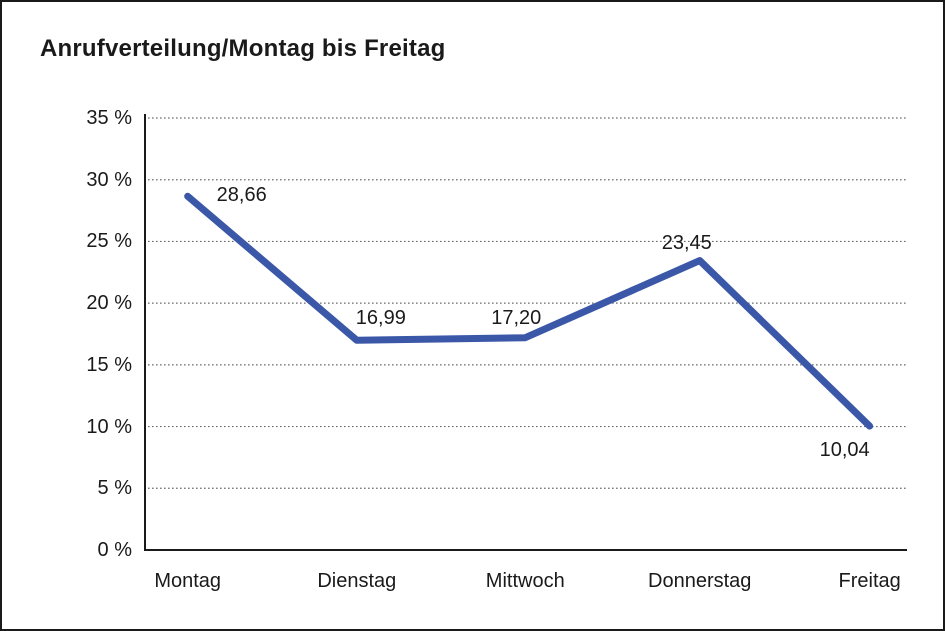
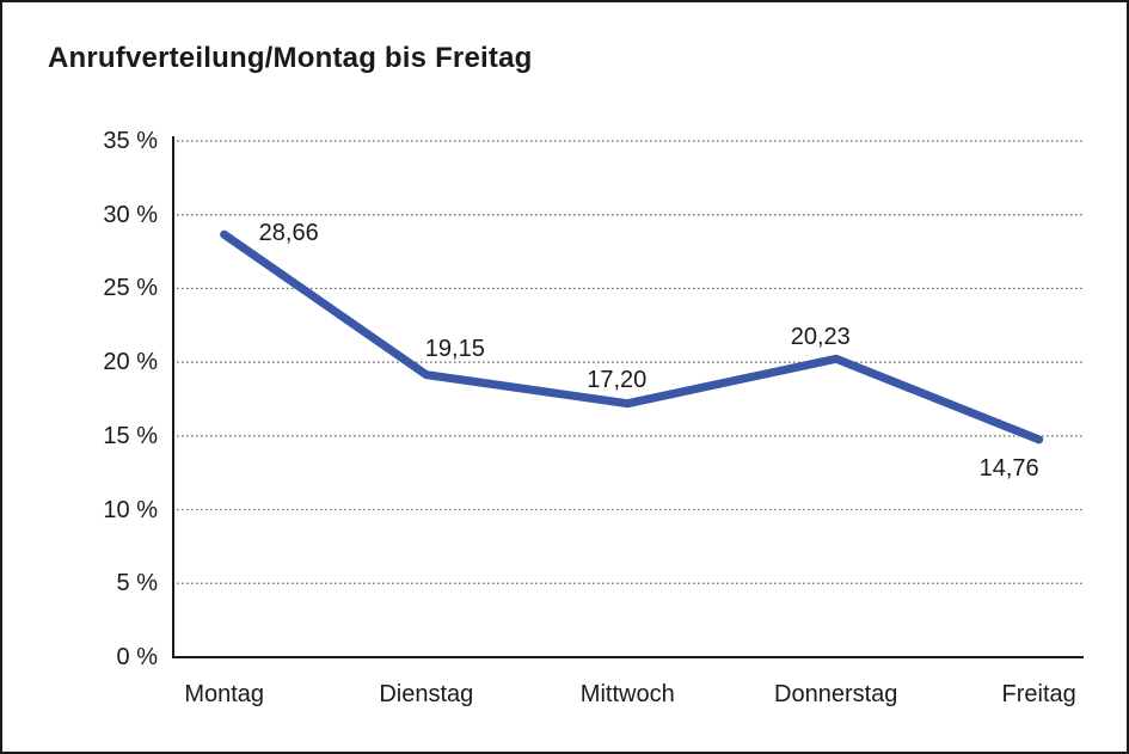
Dienstag: 16,99 -> 19,15
Donnerstag: 23,45 -> 20,23
Freitag: 10,04 -> 14,76
